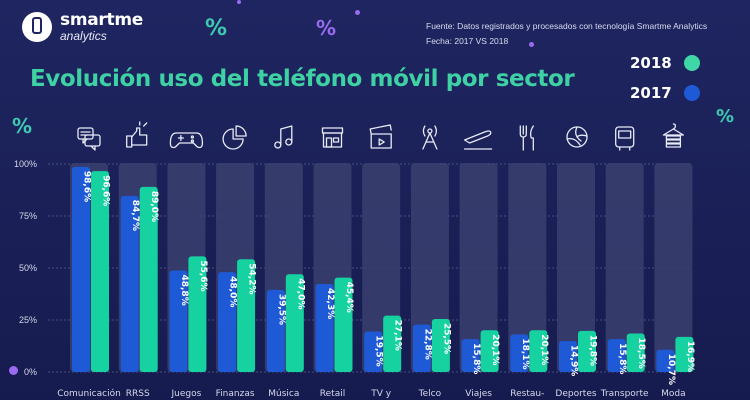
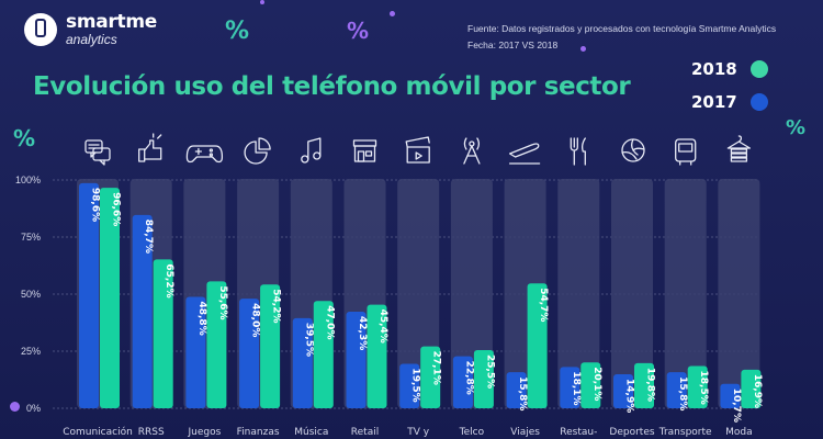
2018/RRSS: 89,0% -> 65,2%
2018/Viajes: 20,1% -> 54,7%
